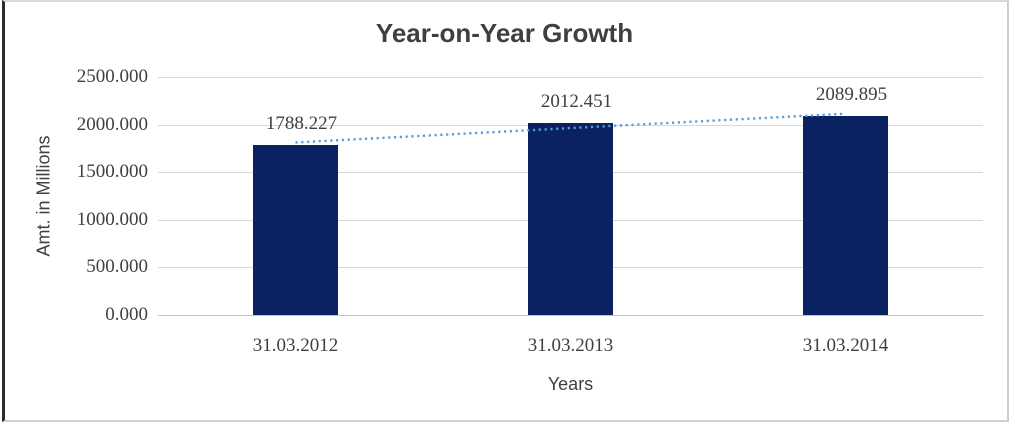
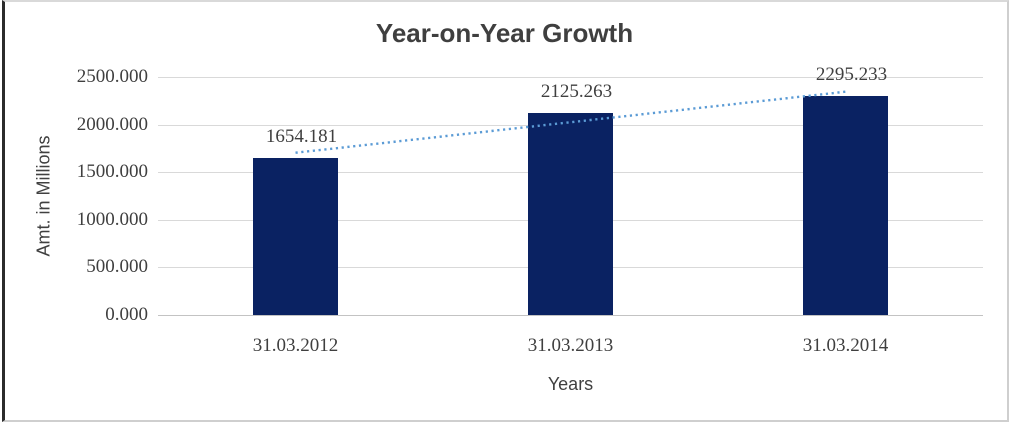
31.03.2012: 1788.227 -> 1654.181
31.03.2013: 2012.451 -> 2125.263
31.03.2014: 2089.895 -> 2295.233
